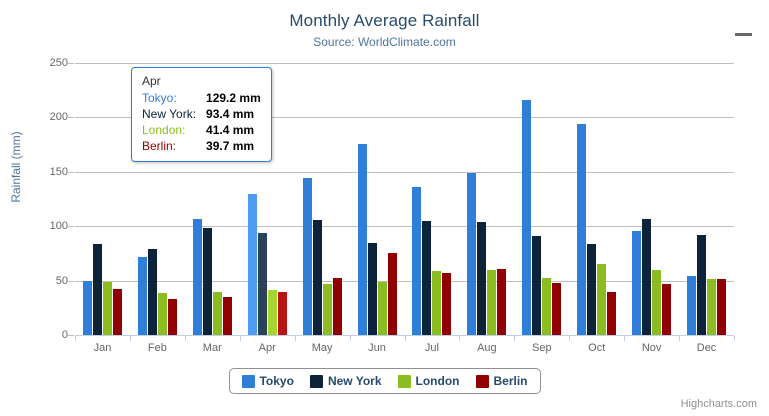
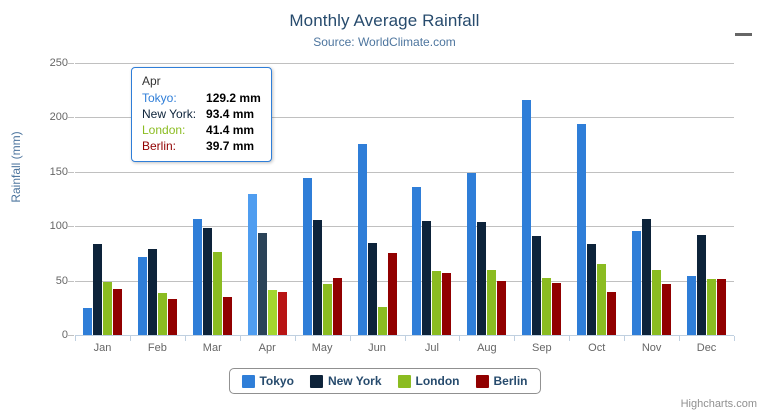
Tokyo/Jan: 50 -> 25
London/Mar: 39 -> 76
London/Jun: 48 -> 26
Berlin/Aug: 60 -> 50
